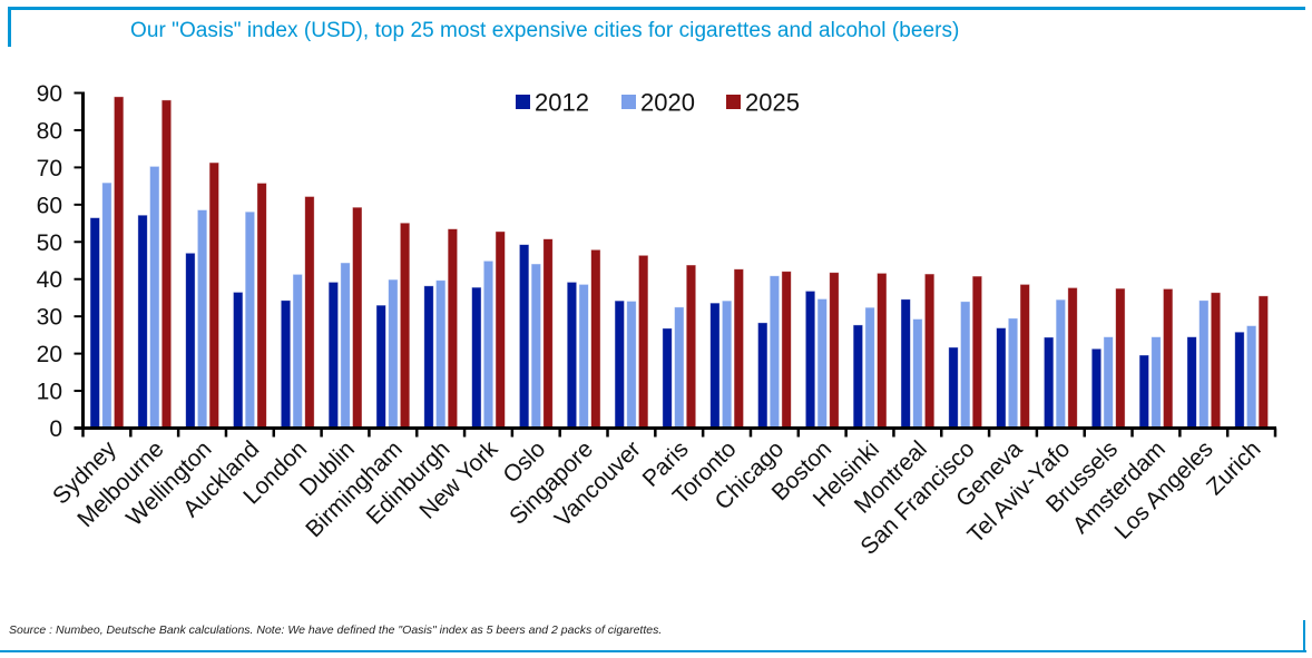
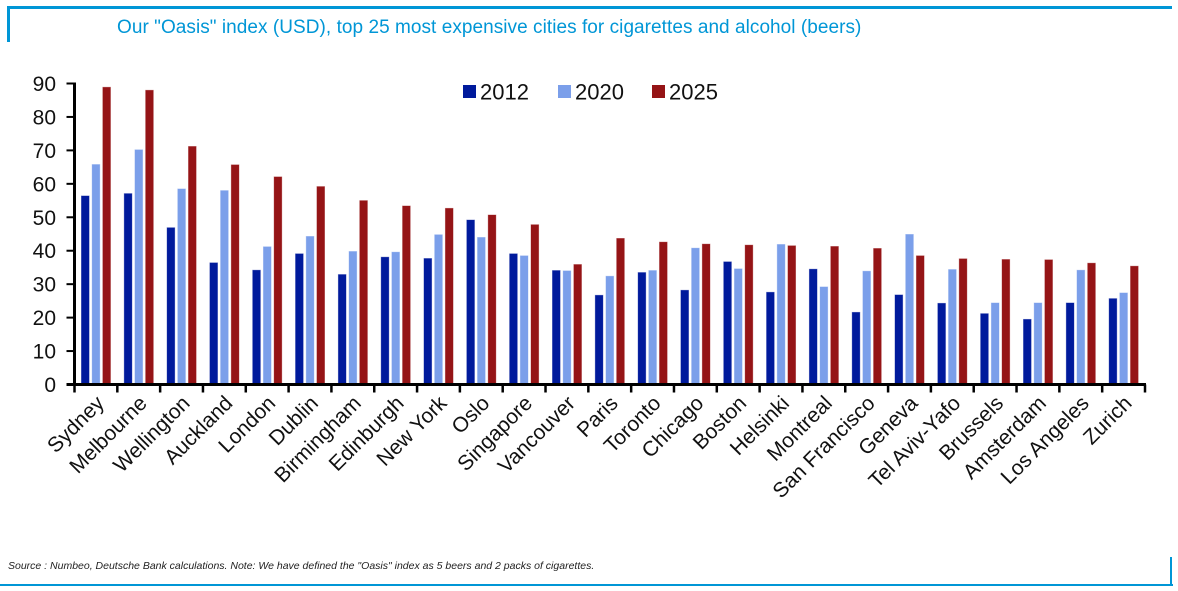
2025/Vancouver: 46 -> 36
2020/Helsinki: 32 -> 42
2020/Geneva: 30 -> 45
